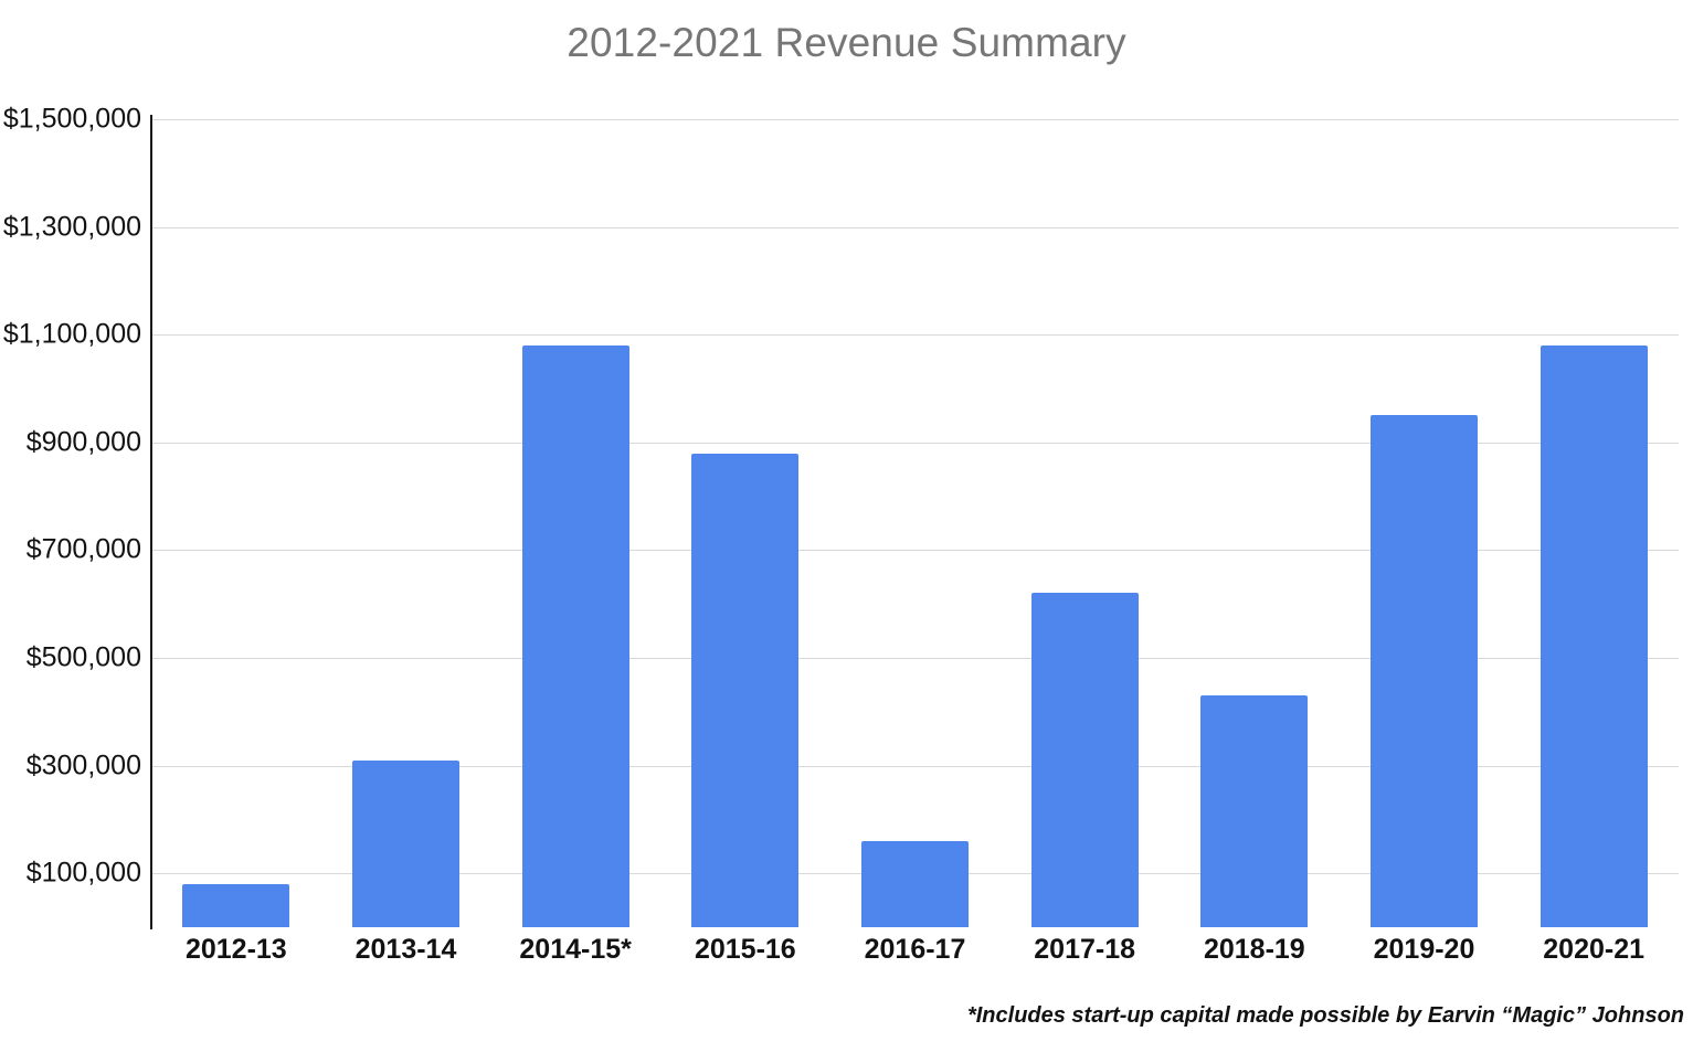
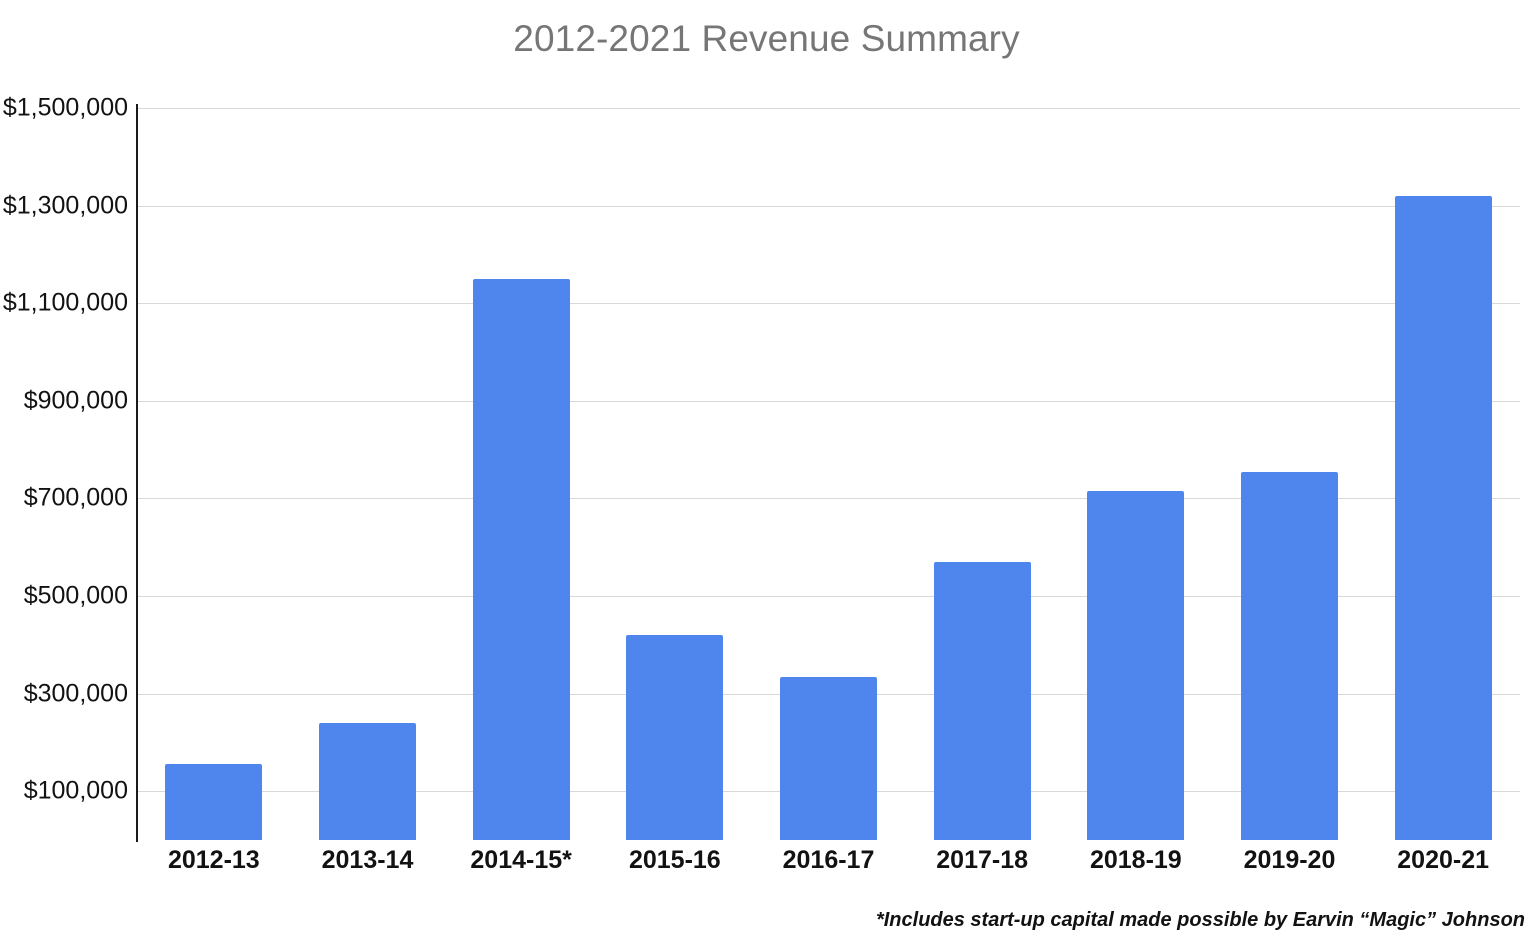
2012-13: $80000 -> $160000
2013-14: $310000 -> $240000
2014-15*: $1080000 -> $1150000
2015-16: $880000 -> $420000
2016-17: $160000 -> $340000
2017-18: $620000 -> $570000
2018-19: $430000 -> $720000
2019-20: $950000 -> $760000
2020-21: $1080000 -> $1320000
